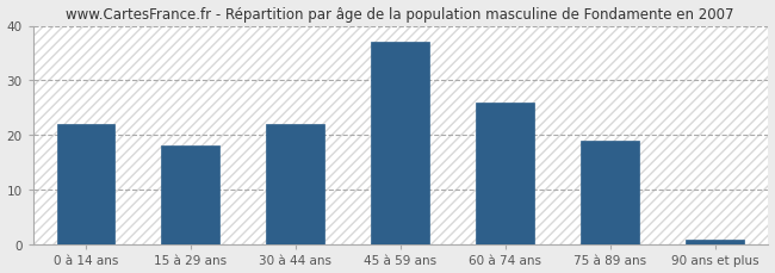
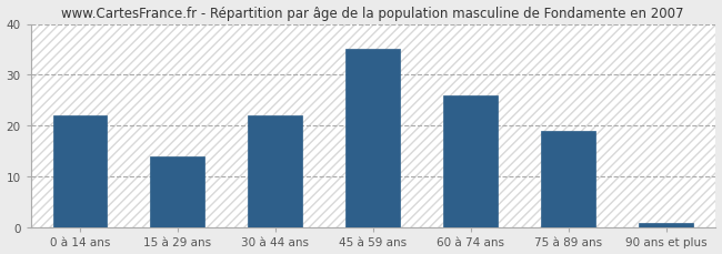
15 à 29 ans: 18 -> 14
45 à 59 ans: 37 -> 35
